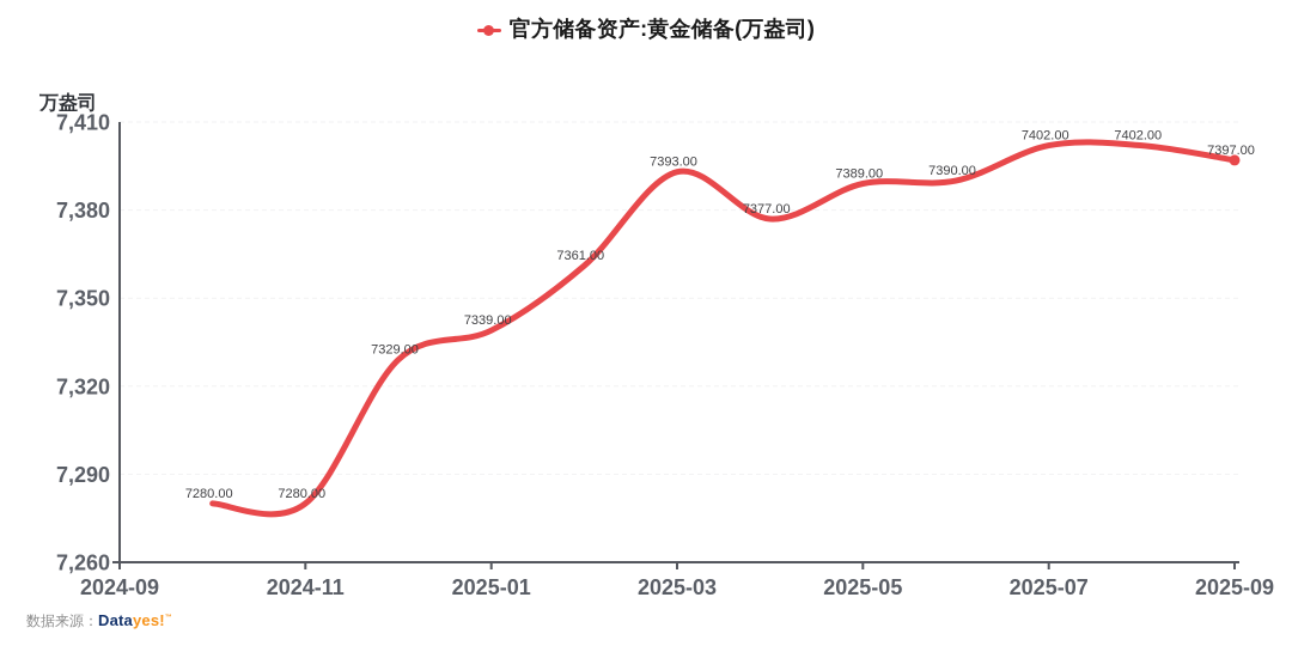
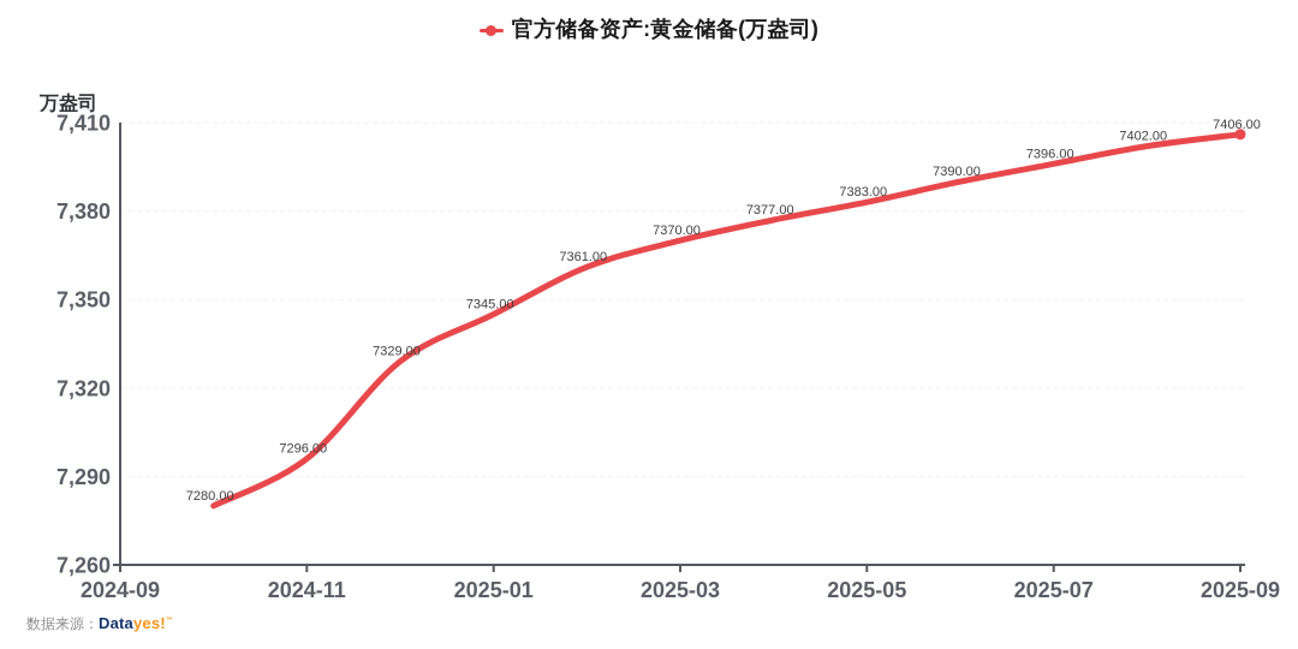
2024-11: 7280.00 -> 7296.00
2025-01: 7339.00 -> 7345.00
2025-03: 7393.00 -> 7370.00
2025-05: 7389.00 -> 7383.00
2025-07: 7402.00 -> 7396.00
2025-09: 7397.00 -> 7406.00
